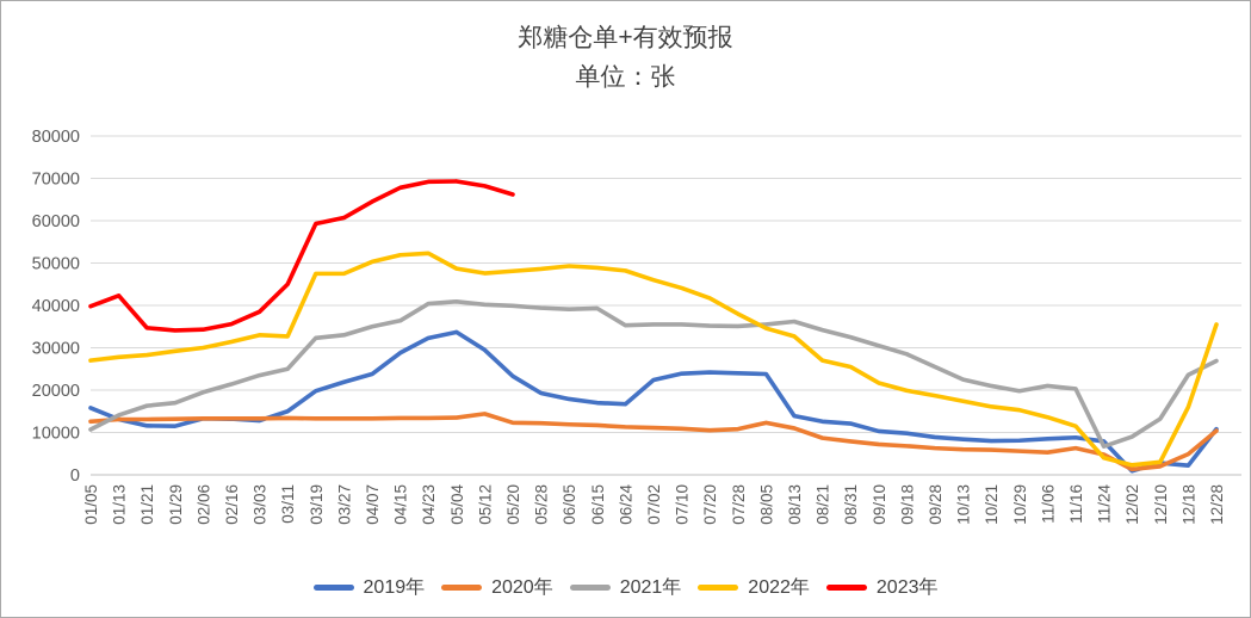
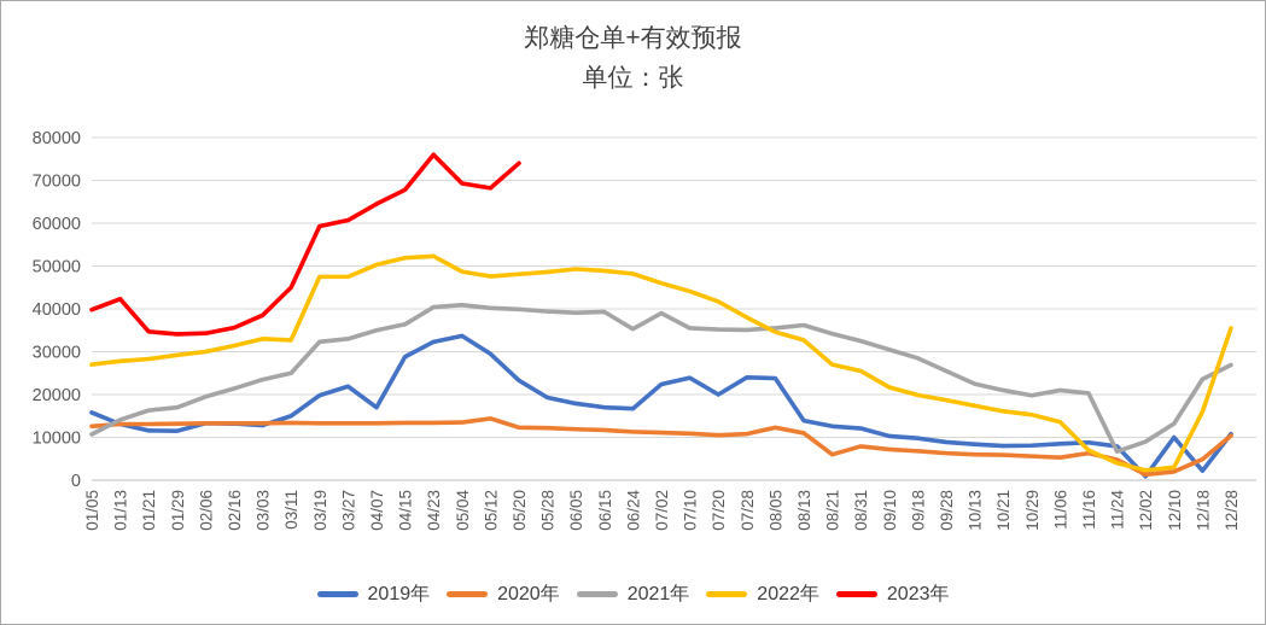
2019年/04/07: 24000 -> 17000
2023年/04/23: 69000 -> 76000
2023年/05/20: 66000 -> 74000
2021年/07/02: 36000 -> 39000
2019年/07/20: 24000 -> 20000
2020年/08/21: 9000 -> 6000
2022年/11/16: 12000 -> 7000
2019年/12/10: 3000 -> 10000
